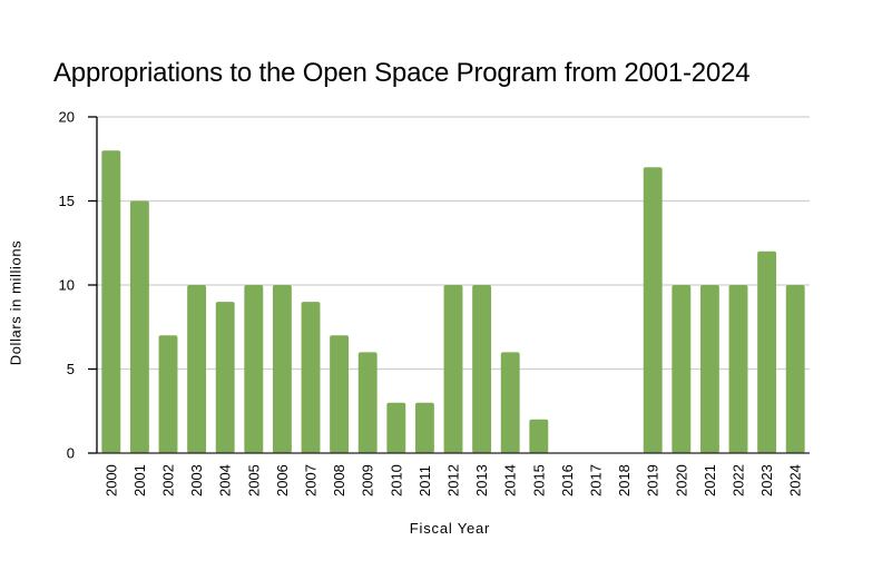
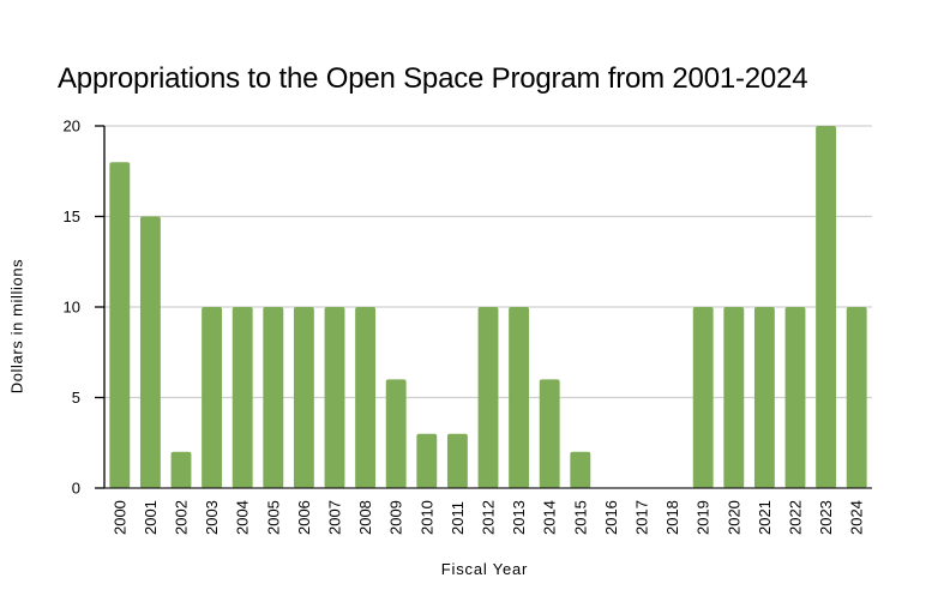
2002: 7 -> 2
2004: 9 -> 10
2007: 9 -> 10
2008: 7 -> 10
2019: 17 -> 10
2023: 12 -> 20
